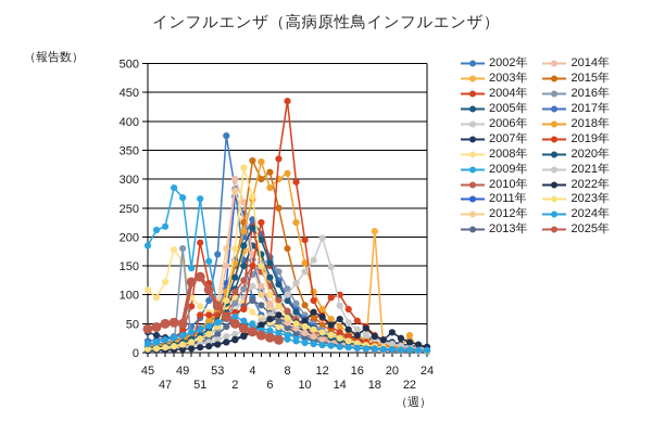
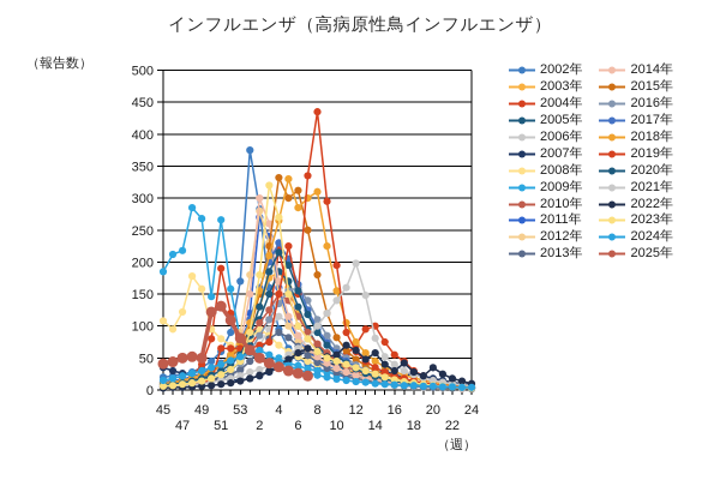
2016年/49: 180 -> 10
2009年/14: 30 -> 20
2003年/18: 210 -> 10
2018年/22: 30 -> 10
